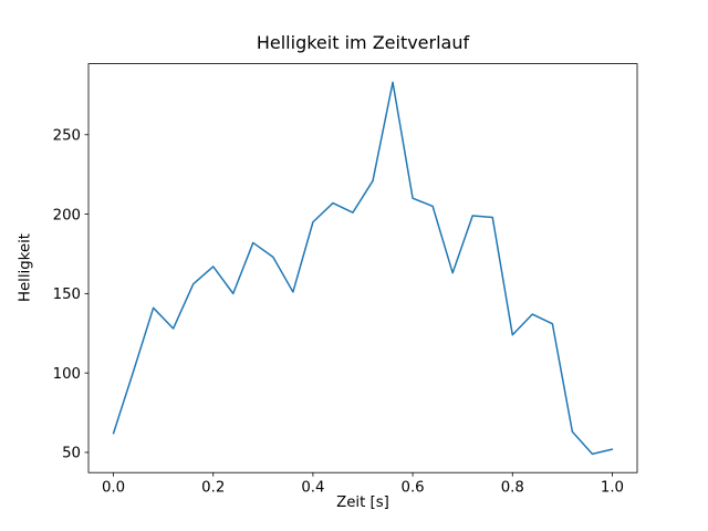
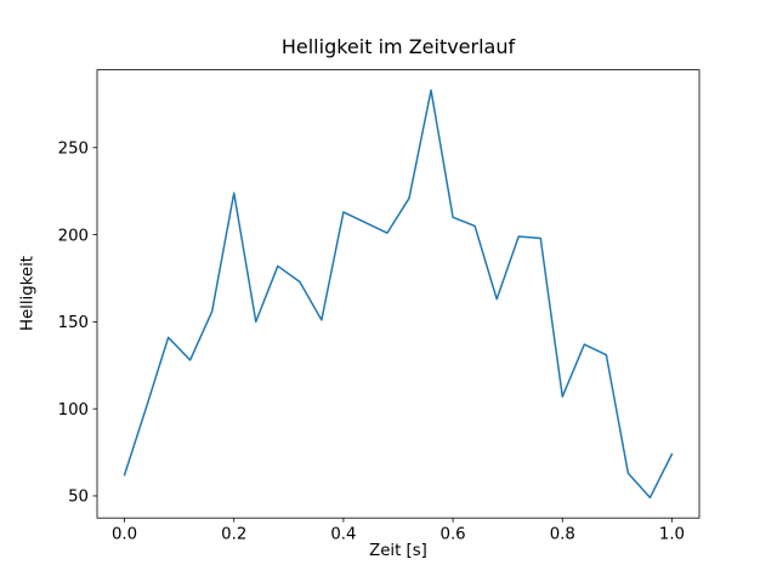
0.2: 167 -> 224
0.4: 195 -> 213
0.8: 124 -> 107
1.0: 52 -> 74
